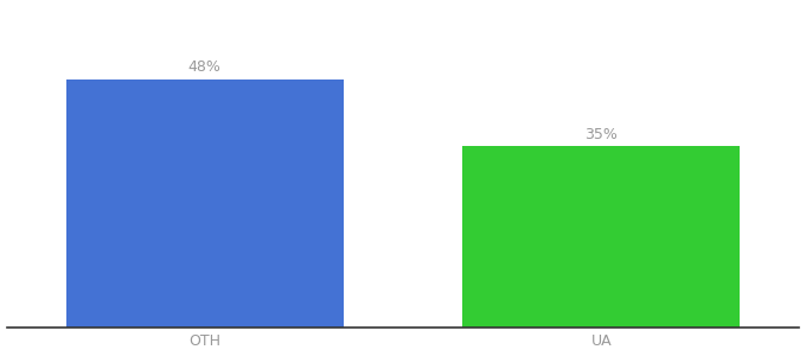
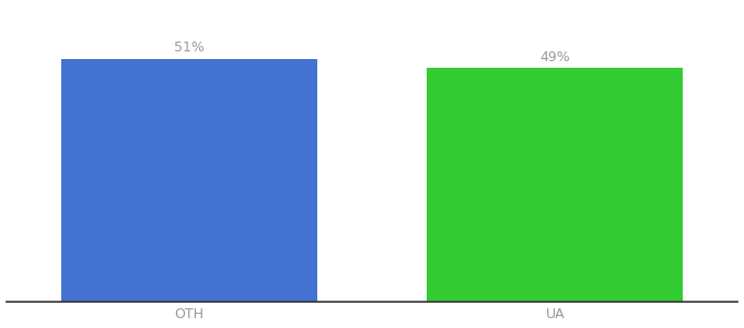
OTH: 48% -> 51%
UA: 35% -> 49%
